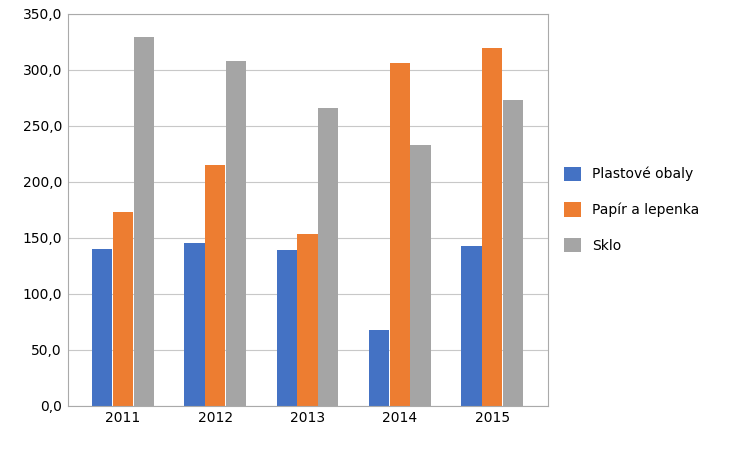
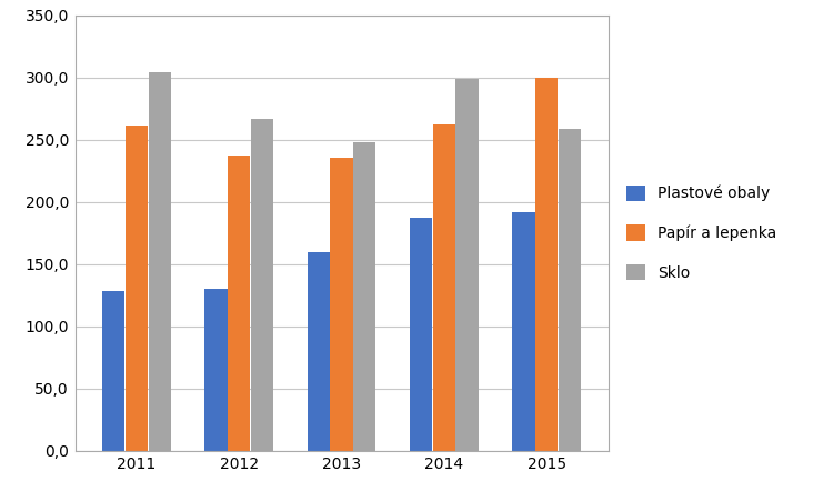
Plastové obaly/2011: 140 -> 128
Papír a lepenka/2011: 173 -> 261
Sklo/2011: 329 -> 304
Plastové obaly/2012: 145 -> 130
Papír a lepenka/2012: 215 -> 237
Sklo/2012: 308 -> 267
Plastové obaly/2013: 139 -> 160
Papír a lepenka/2013: 153 -> 235
Sklo/2013: 266 -> 248
Plastové obaly/2014: 68 -> 187
Papír a lepenka/2014: 306 -> 262
Sklo/2014: 233 -> 299
Plastové obaly/2015: 143 -> 192
Papír a lepenka/2015: 319 -> 300
Sklo/2015: 273 -> 259
